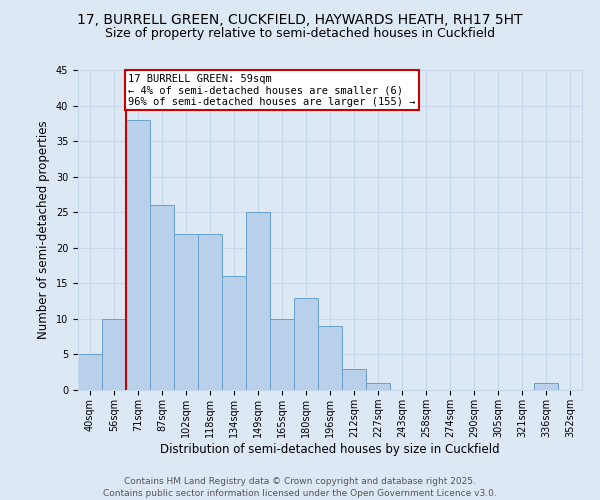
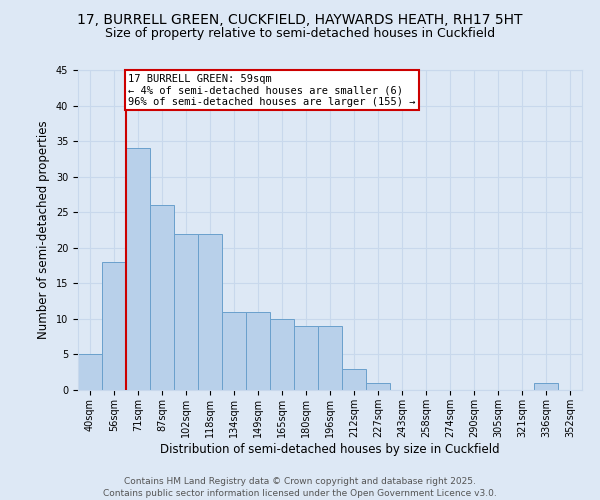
56sqm: 10 -> 18
71sqm: 38 -> 34
134sqm: 16 -> 11
149sqm: 25 -> 11
180sqm: 13 -> 9
